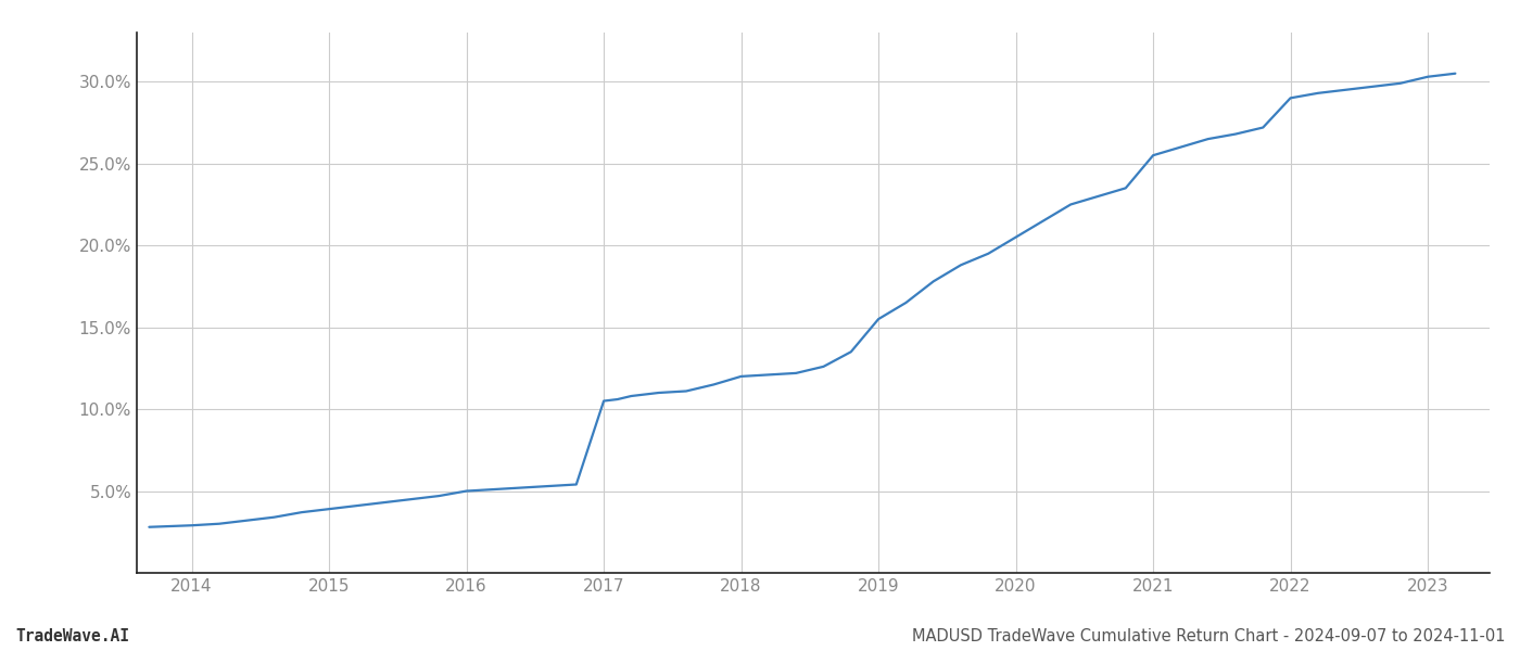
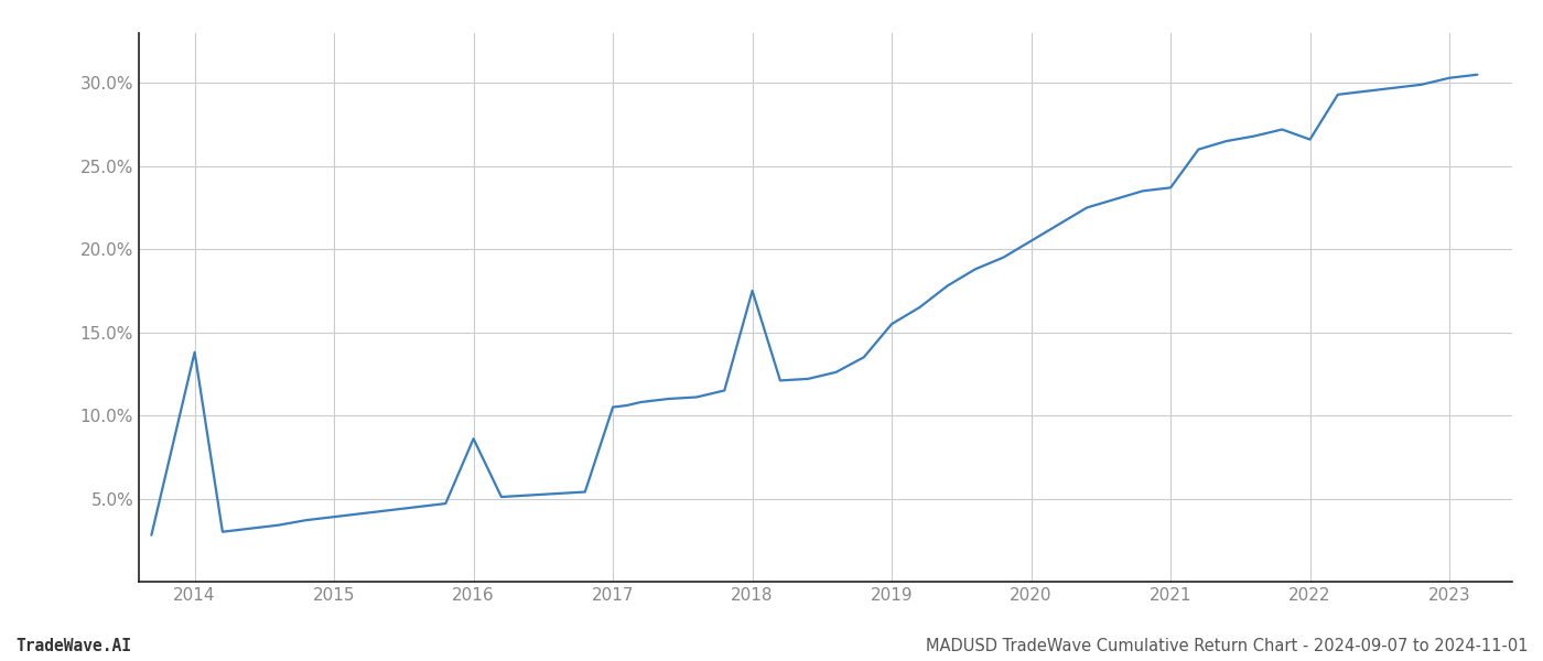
2014: 2.9% -> 13.8%
2016: 5.0% -> 8.6%
2018: 12.0% -> 17.5%
2021: 25.5% -> 23.7%
2022: 29.0% -> 26.6%
